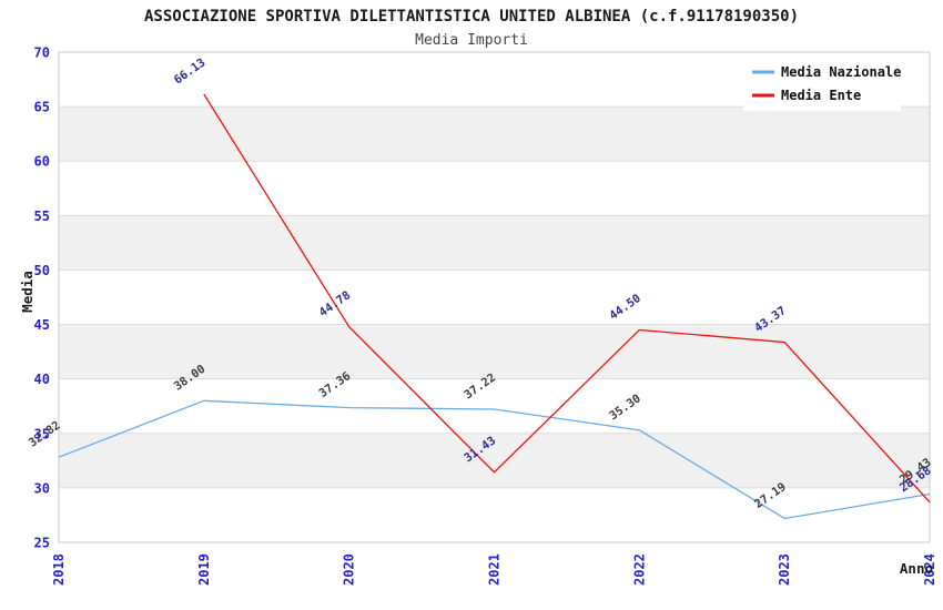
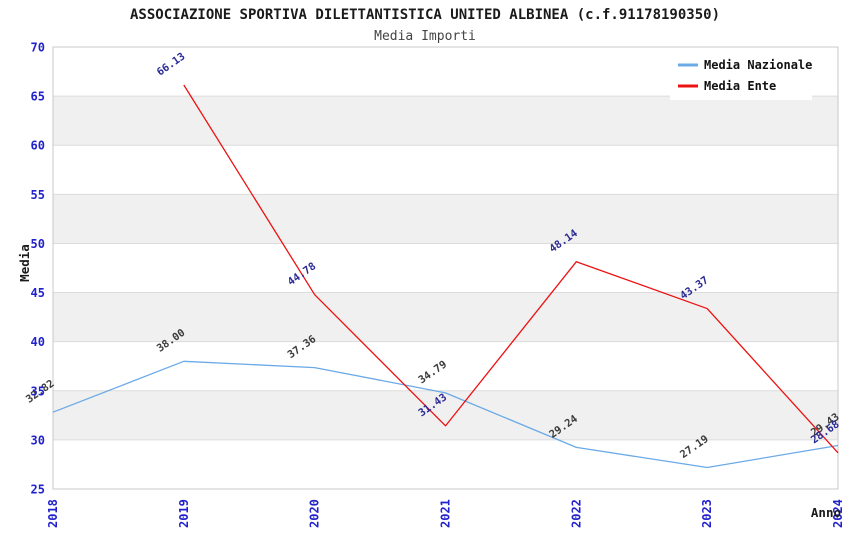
Media Nazionale/2021: 37.22 -> 34.79
Media Nazionale/2022: 35.30 -> 29.24
Media Ente/2022: 44.50 -> 48.14
